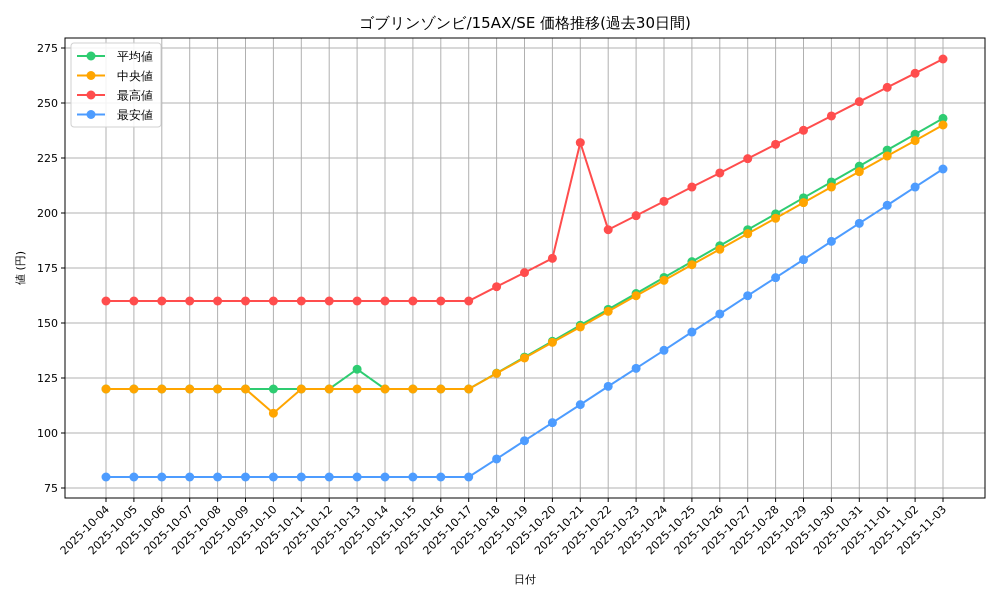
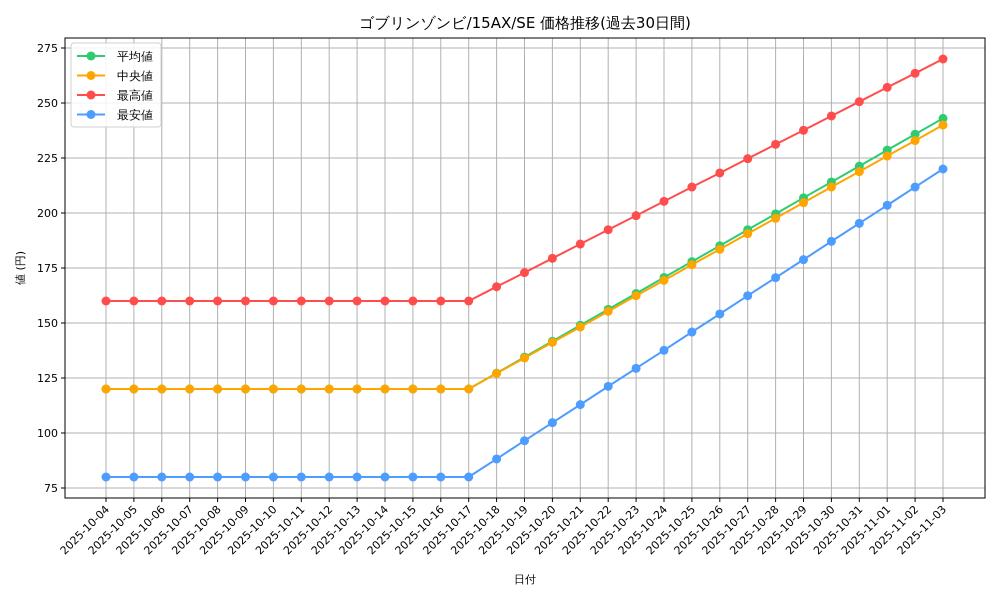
中央値/2025-10-10: 109 -> 120
平均値/2025-10-13: 129 -> 120
最高値/2025-10-21: 232 -> 186
